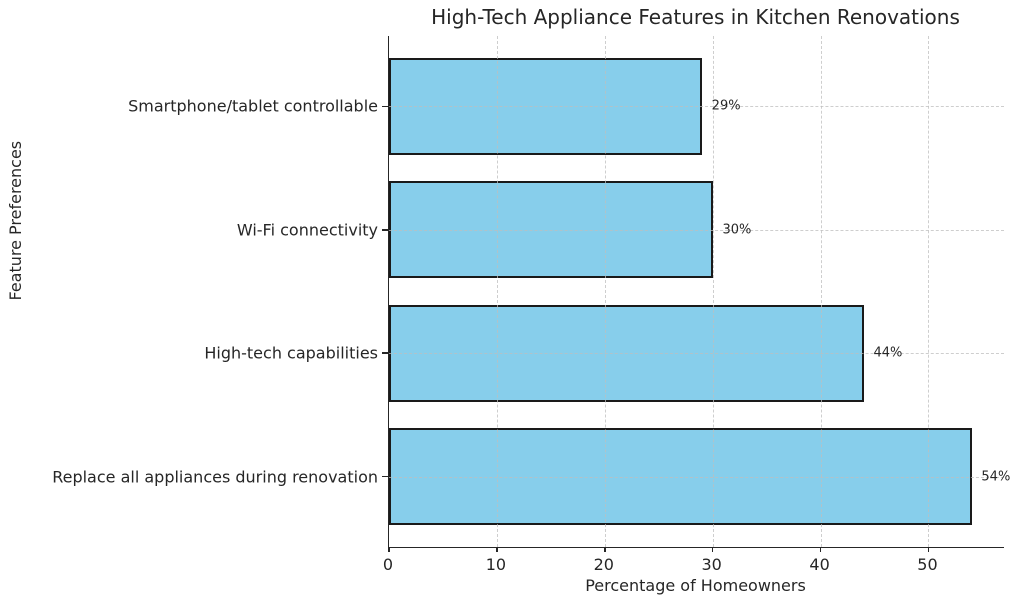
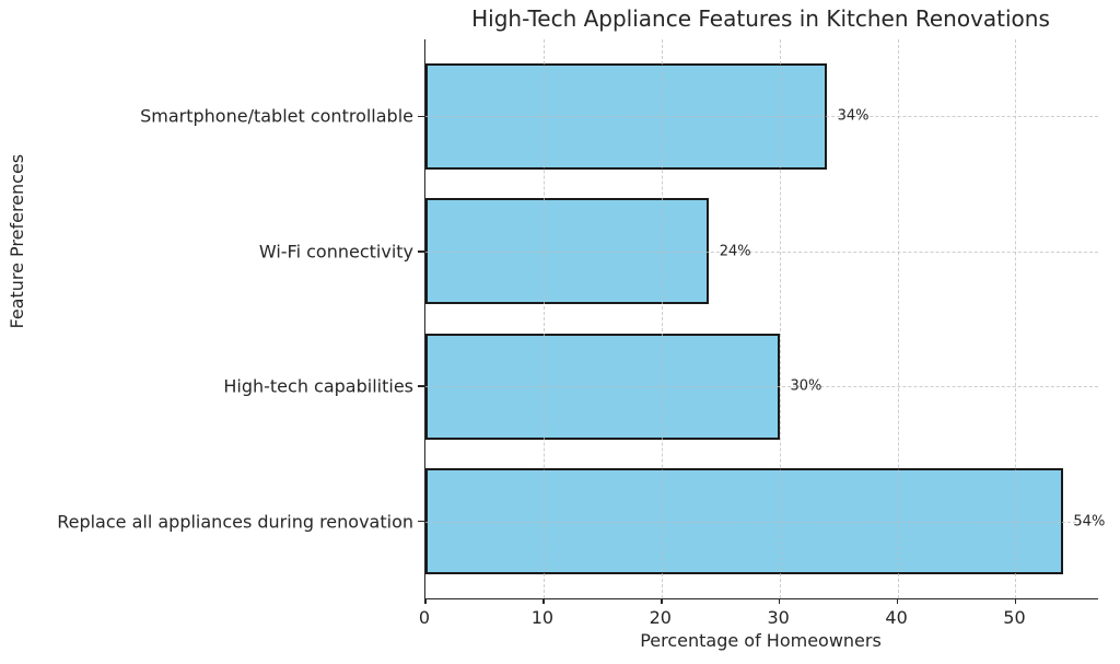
Smartphone/tablet controllable: 29% -> 34%
Wi-Fi connectivity: 30% -> 24%
High-tech capabilities: 44% -> 30%
